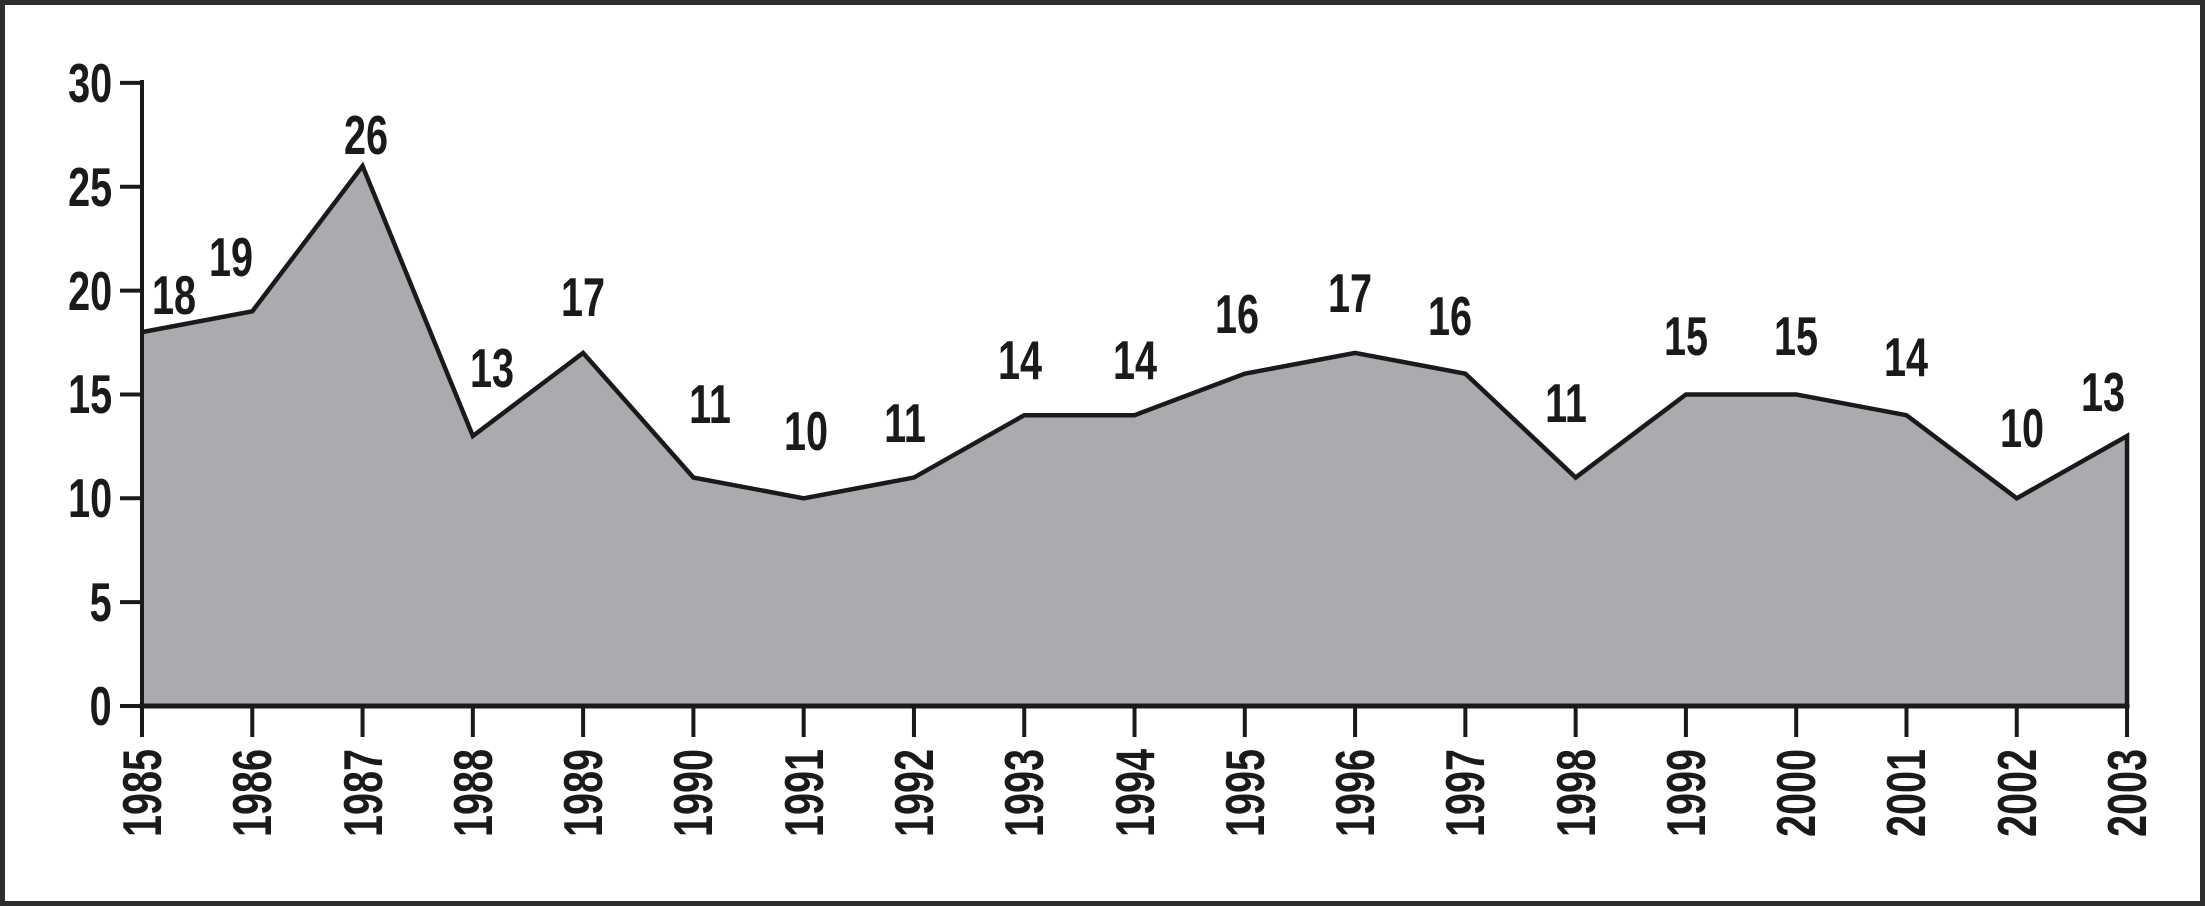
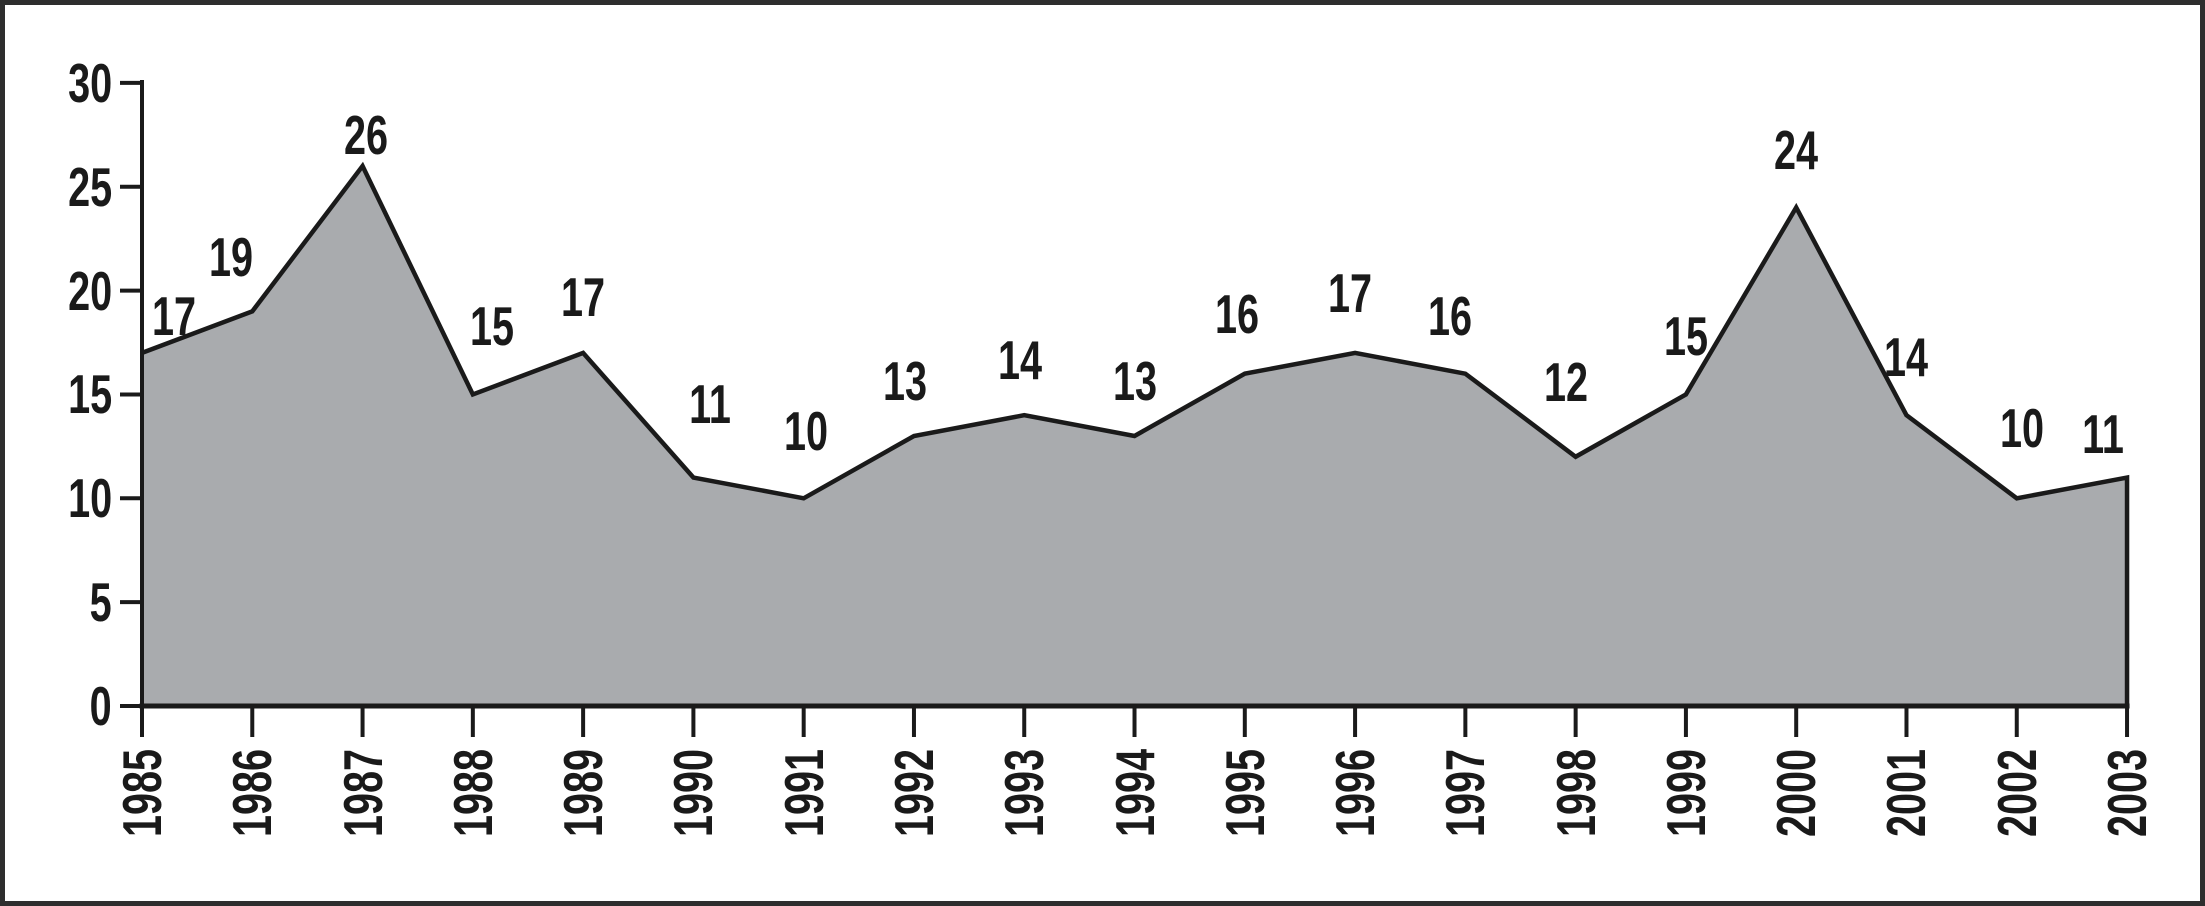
1985: 18 -> 17
1988: 13 -> 15
1992: 11 -> 13
1994: 14 -> 13
1998: 11 -> 12
2000: 15 -> 24
2003: 13 -> 11
